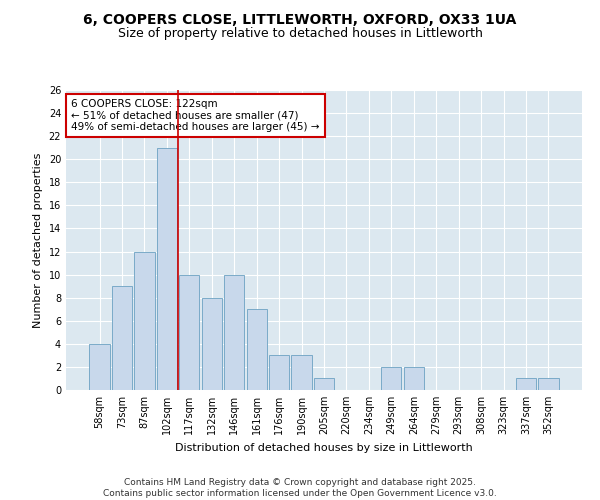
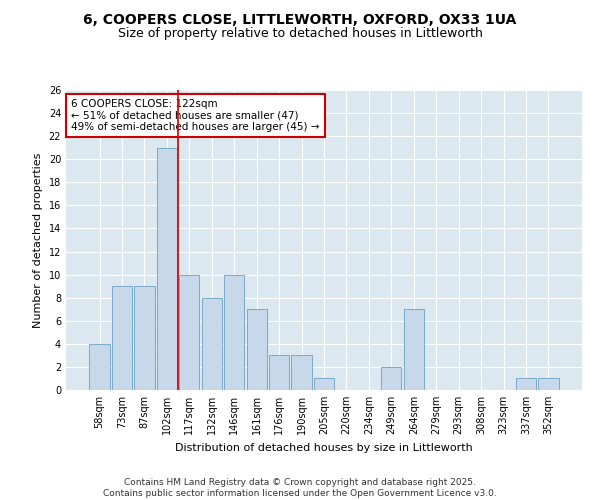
87sqm: 12 -> 9
264sqm: 2 -> 7
